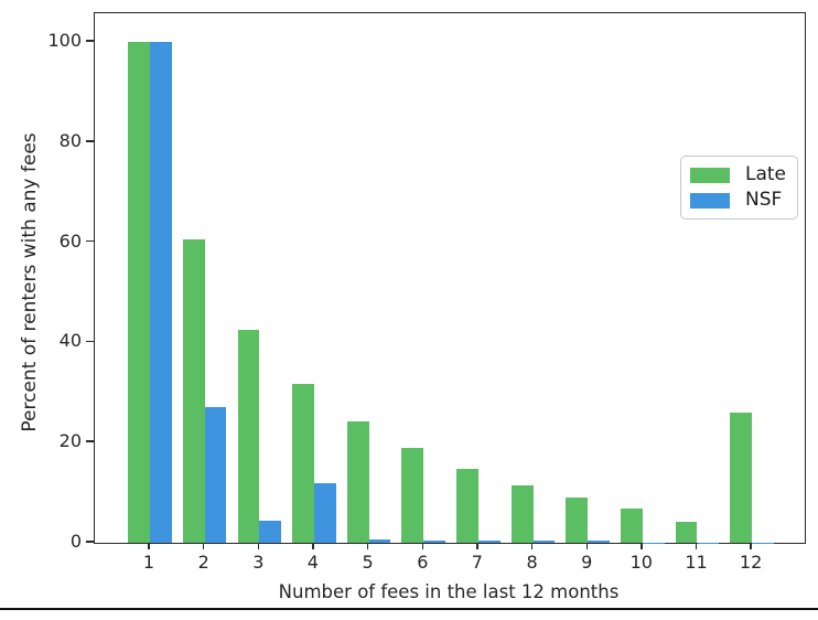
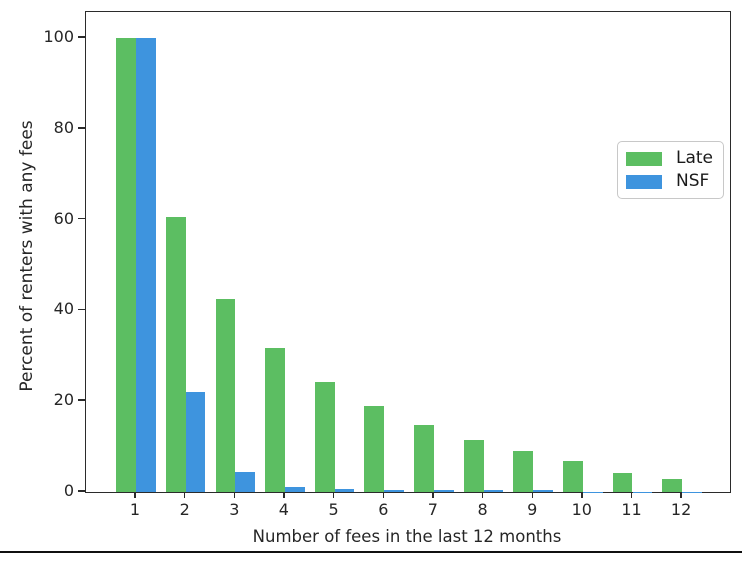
NSF/2: 27 -> 22
NSF/4: 12 -> 1
Late/12: 26 -> 3
